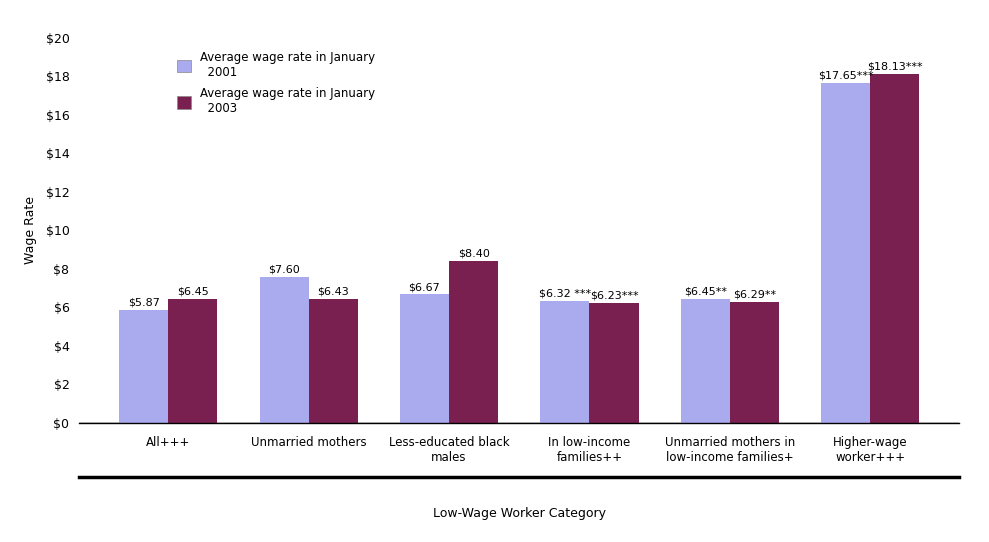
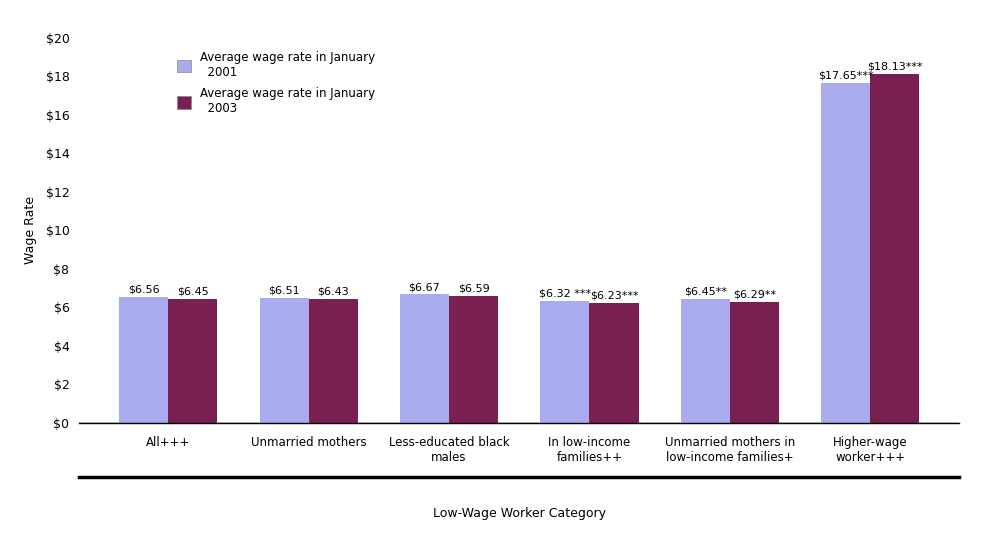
Average wage rate in January 2001/All+++: $5.87 -> $6.56
Average wage rate in January 2001/Unmarried mothers: $7.60 -> $6.51
Average wage rate in January 2003/Less-educated black males: $8.40 -> $6.59
